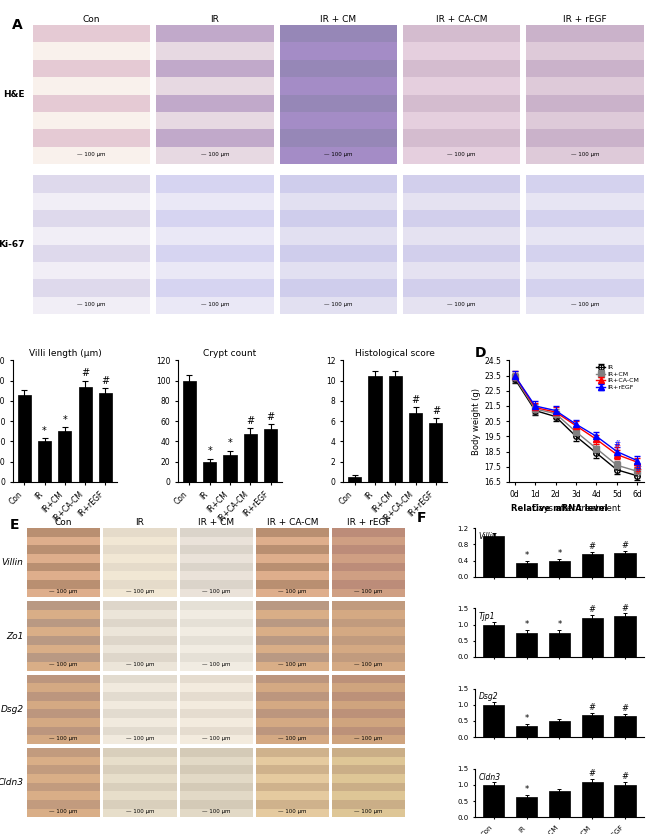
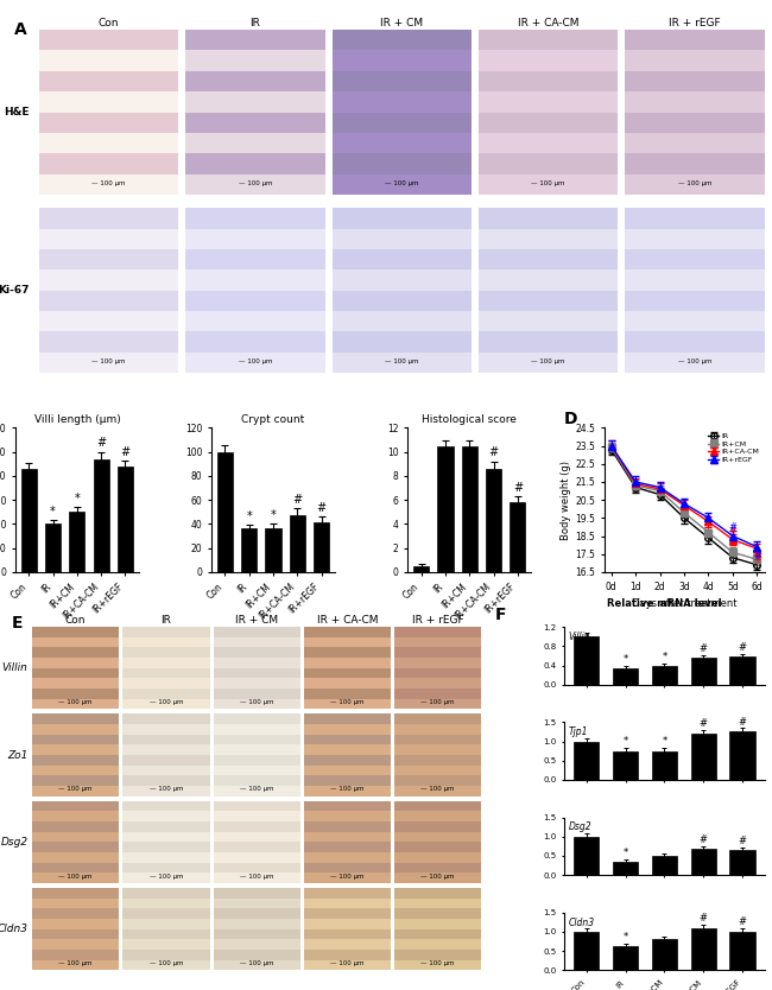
Crypt count/IR: 20 -> 36
Crypt count/IR+CM: 27 -> 36
Crypt count/IR+rEGF: 52 -> 41
Histological score/IR+CA-CM: 6.8 -> 8.6
